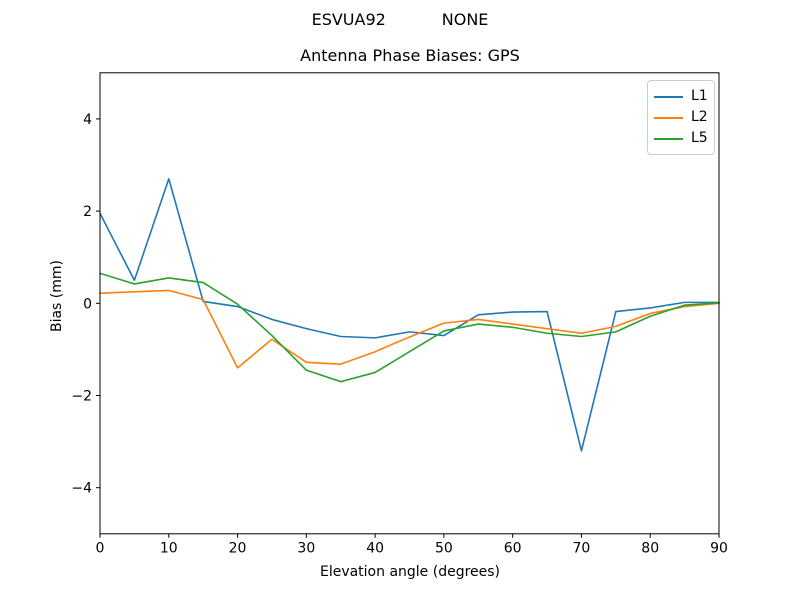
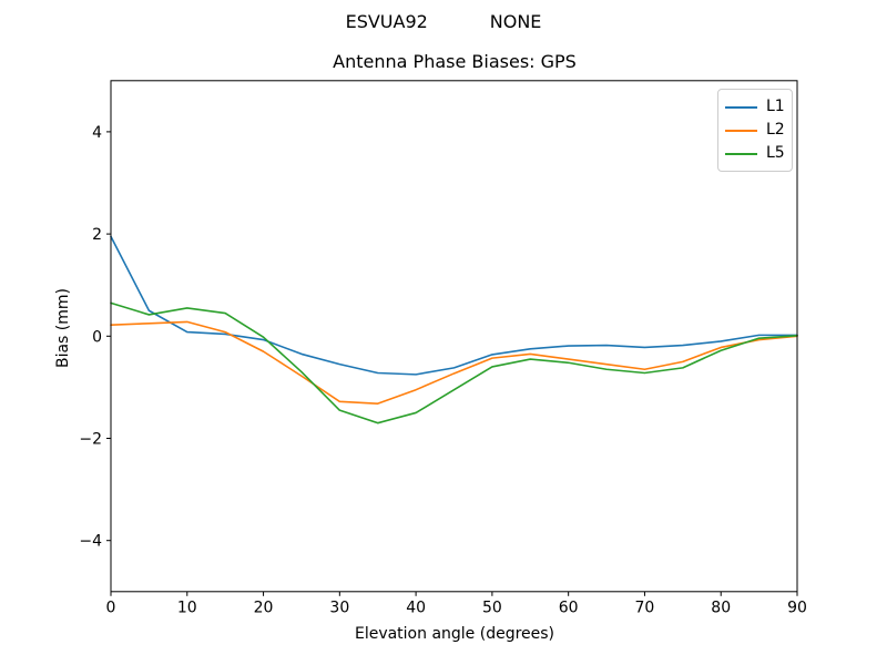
L1/10: 2.7 -> 0.1
L2/20: -1.4 -> -0.3
L1/50: -0.7 -> -0.4
L1/70: -3.2 -> -0.2
